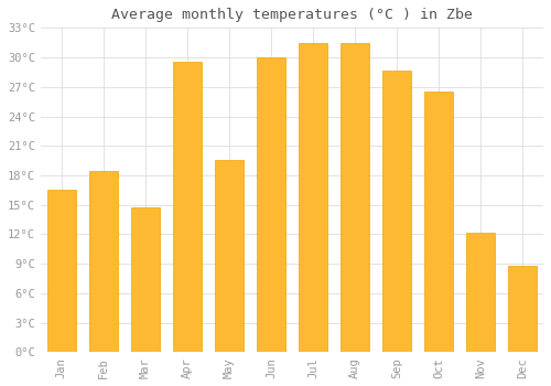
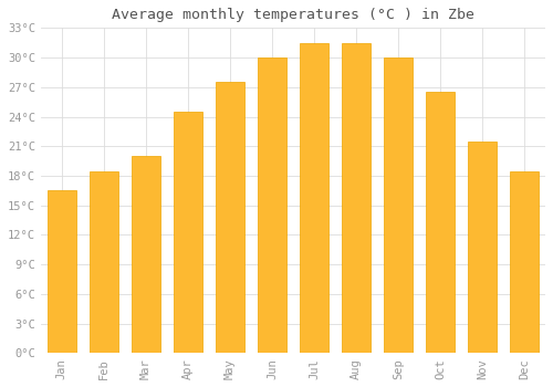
Mar: 14.8°C -> 20.0°C
Apr: 29.6°C -> 24.5°C
May: 19.6°C -> 27.5°C
Sep: 28.6°C -> 30.0°C
Nov: 12.2°C -> 21.5°C
Dec: 8.8°C -> 18.5°C
